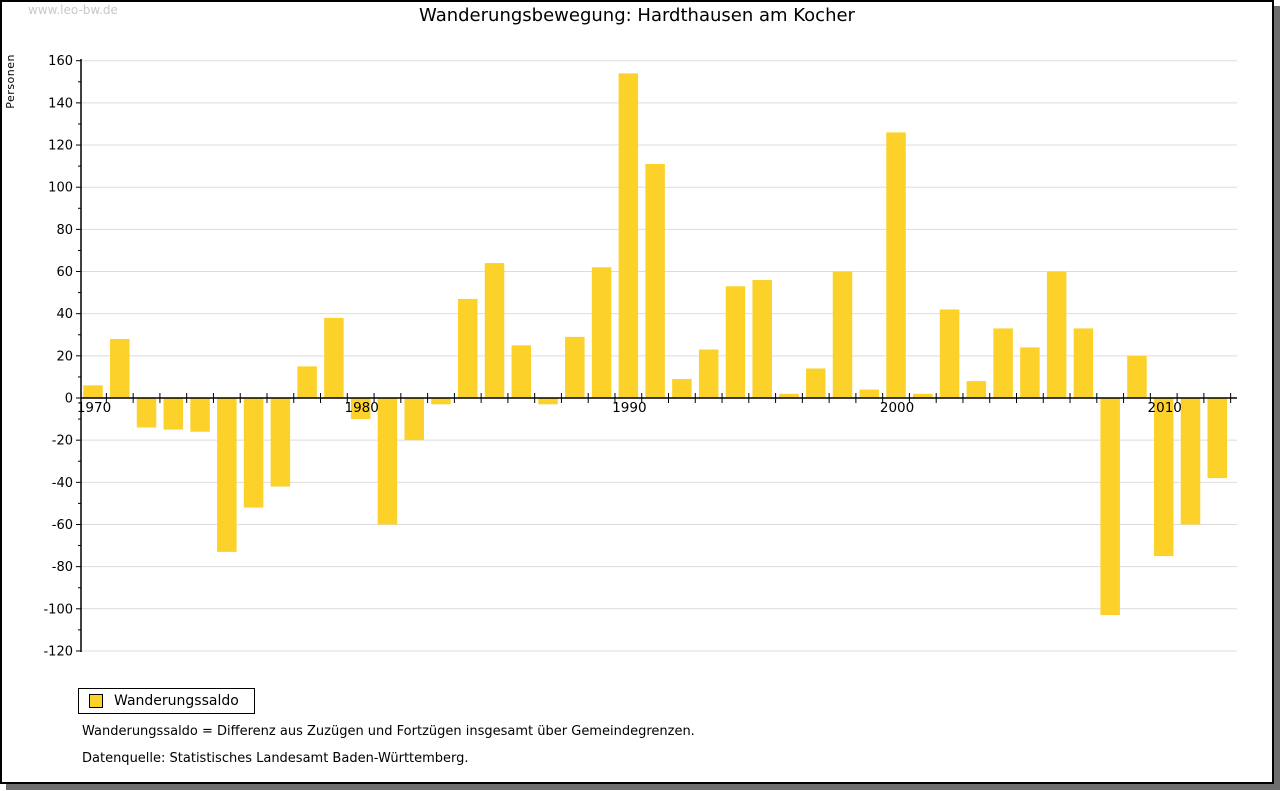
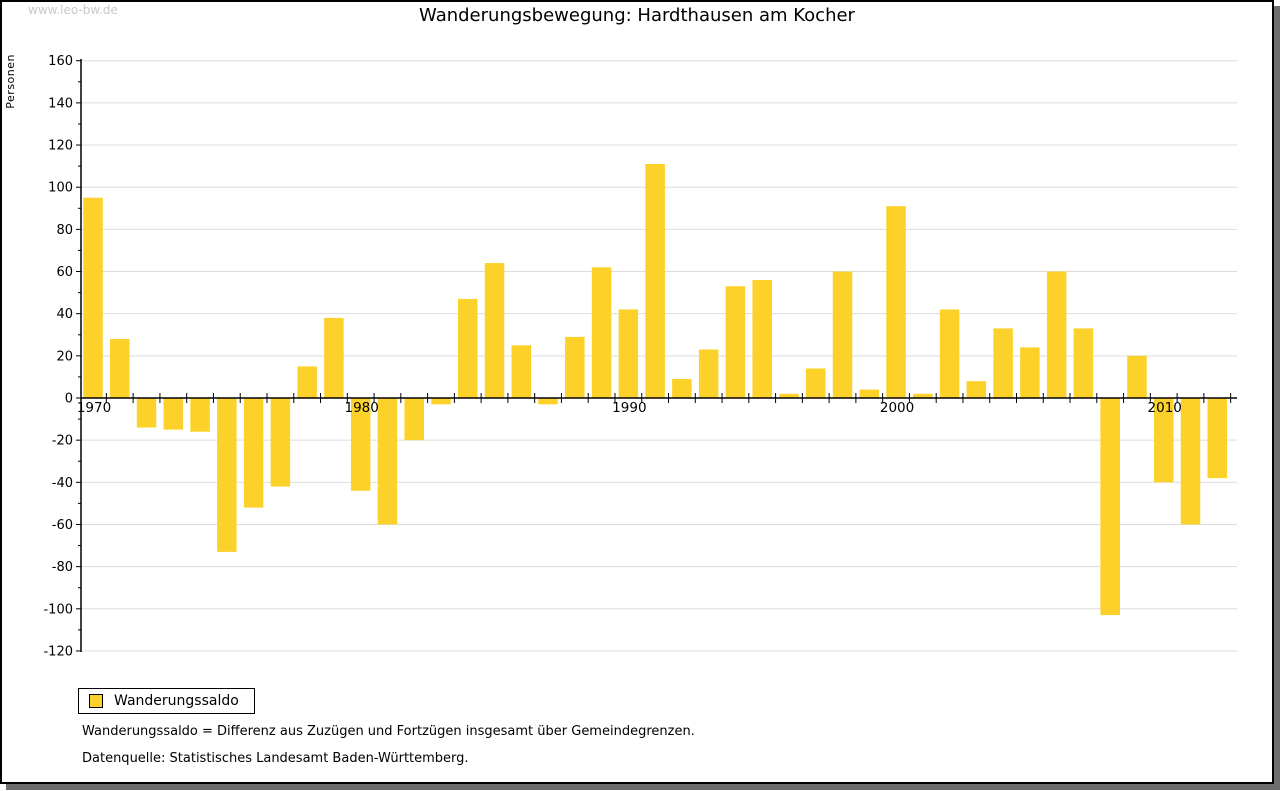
1970: 6 -> 95
1980: -10 -> -44
1990: 154 -> 42
2000: 126 -> 91
2010: -75 -> -40
